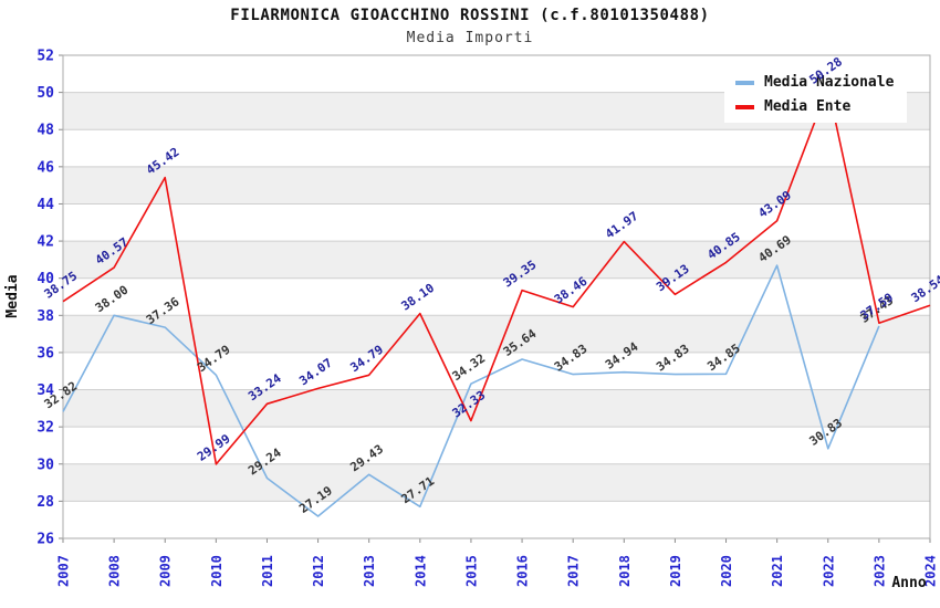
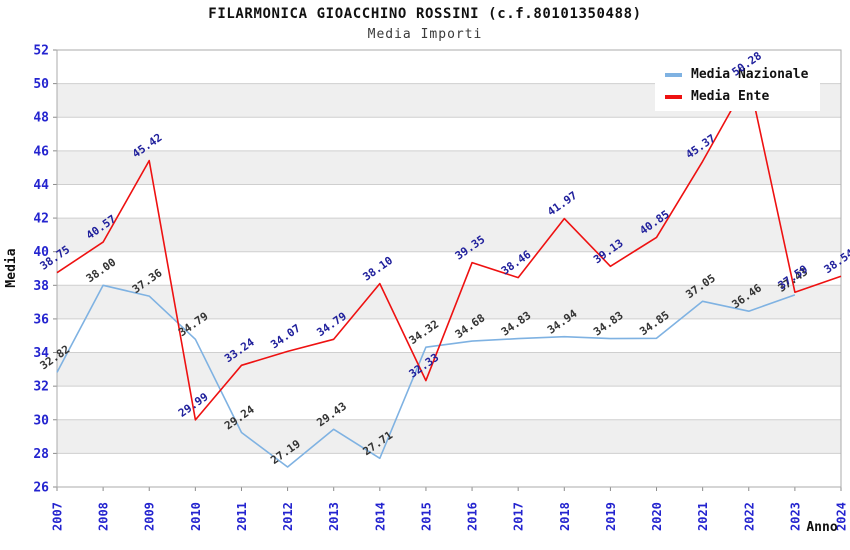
Media Nazionale/2016: 35.64 -> 34.68
Media Nazionale/2021: 40.69 -> 37.05
Media Ente/2021: 43.09 -> 45.37
Media Nazionale/2022: 30.83 -> 36.46
